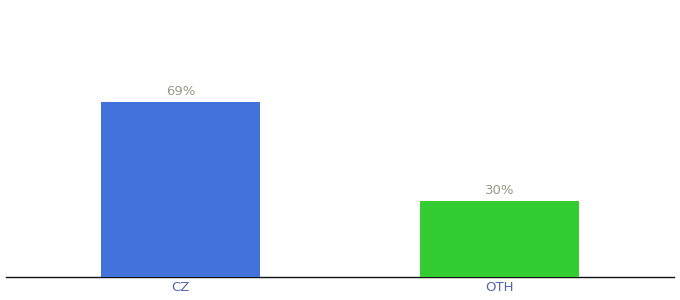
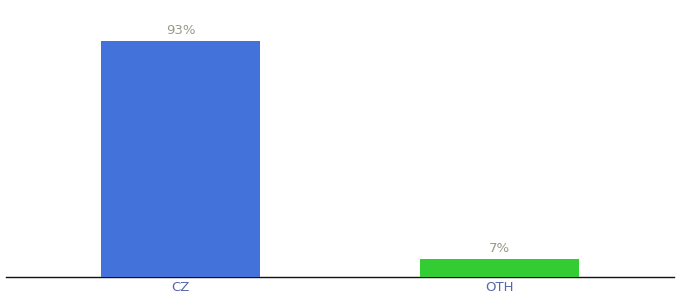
CZ: 69% -> 93%
OTH: 30% -> 7%
